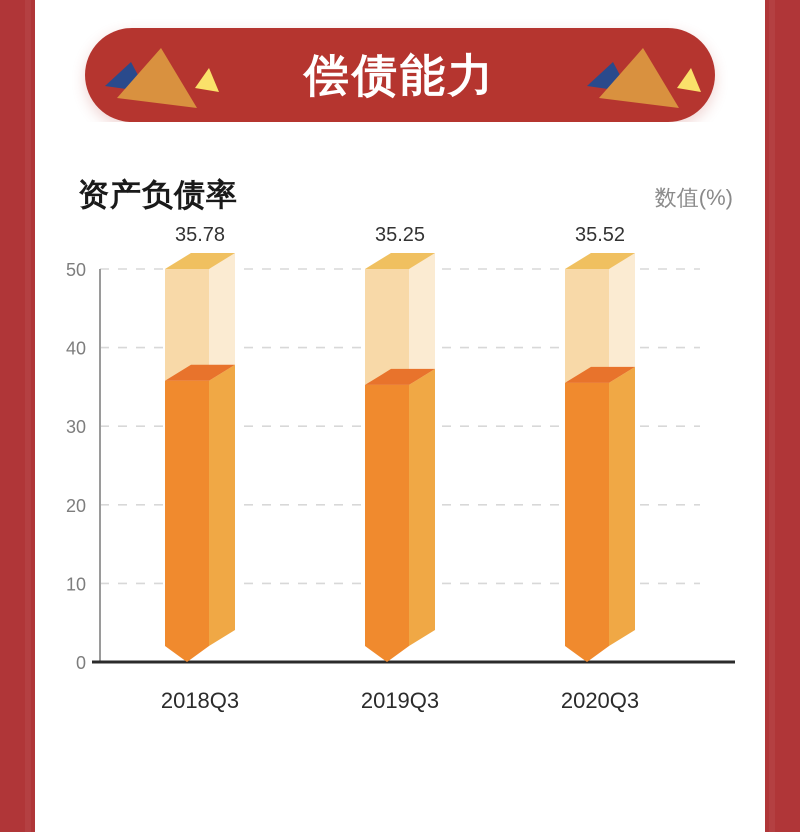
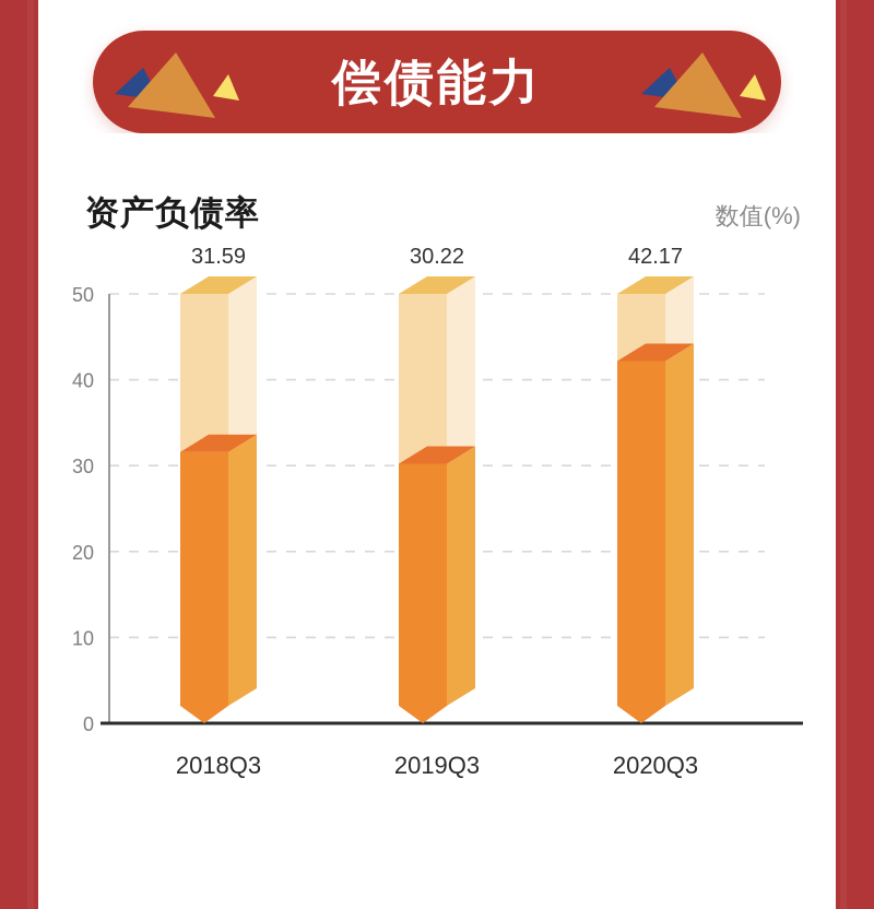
2018Q3: 35.78 -> 31.59
2019Q3: 35.25 -> 30.22
2020Q3: 35.52 -> 42.17
